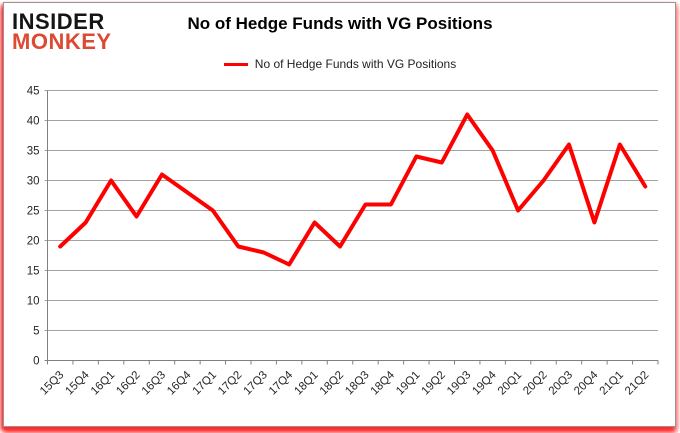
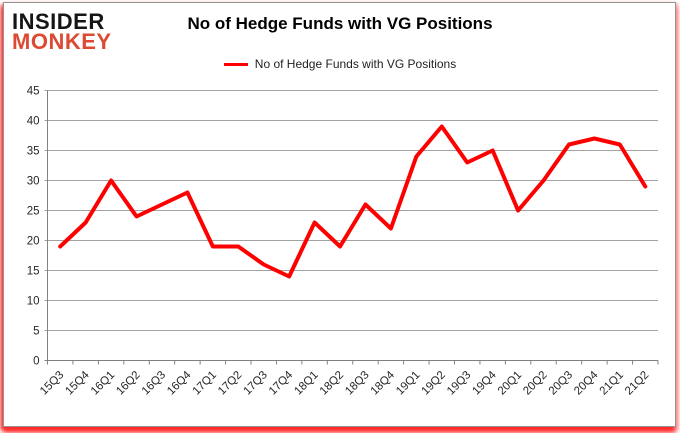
16Q3: 31 -> 26
17Q1: 25 -> 19
17Q3: 18 -> 16
17Q4: 16 -> 14
18Q4: 26 -> 22
19Q2: 33 -> 39
19Q3: 41 -> 33
20Q4: 23 -> 37
